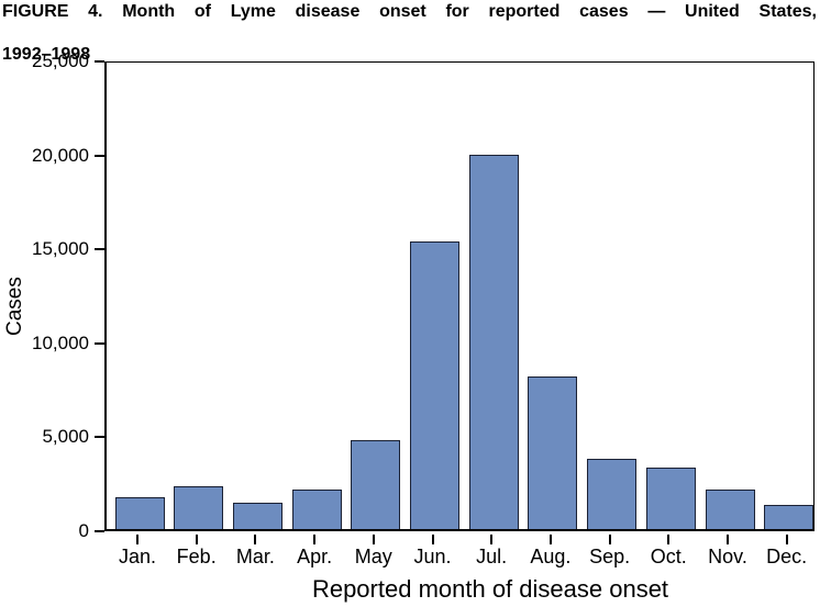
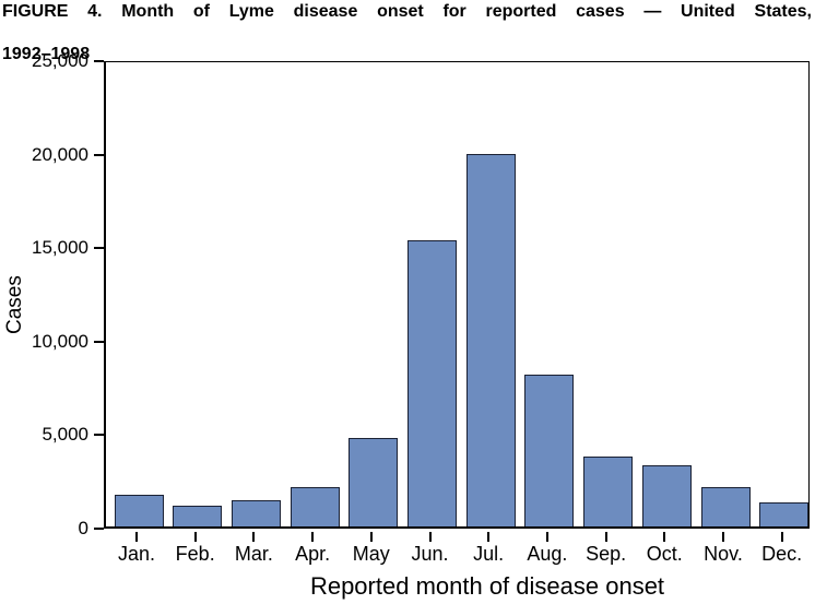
Feb.: 2300 -> 1100
